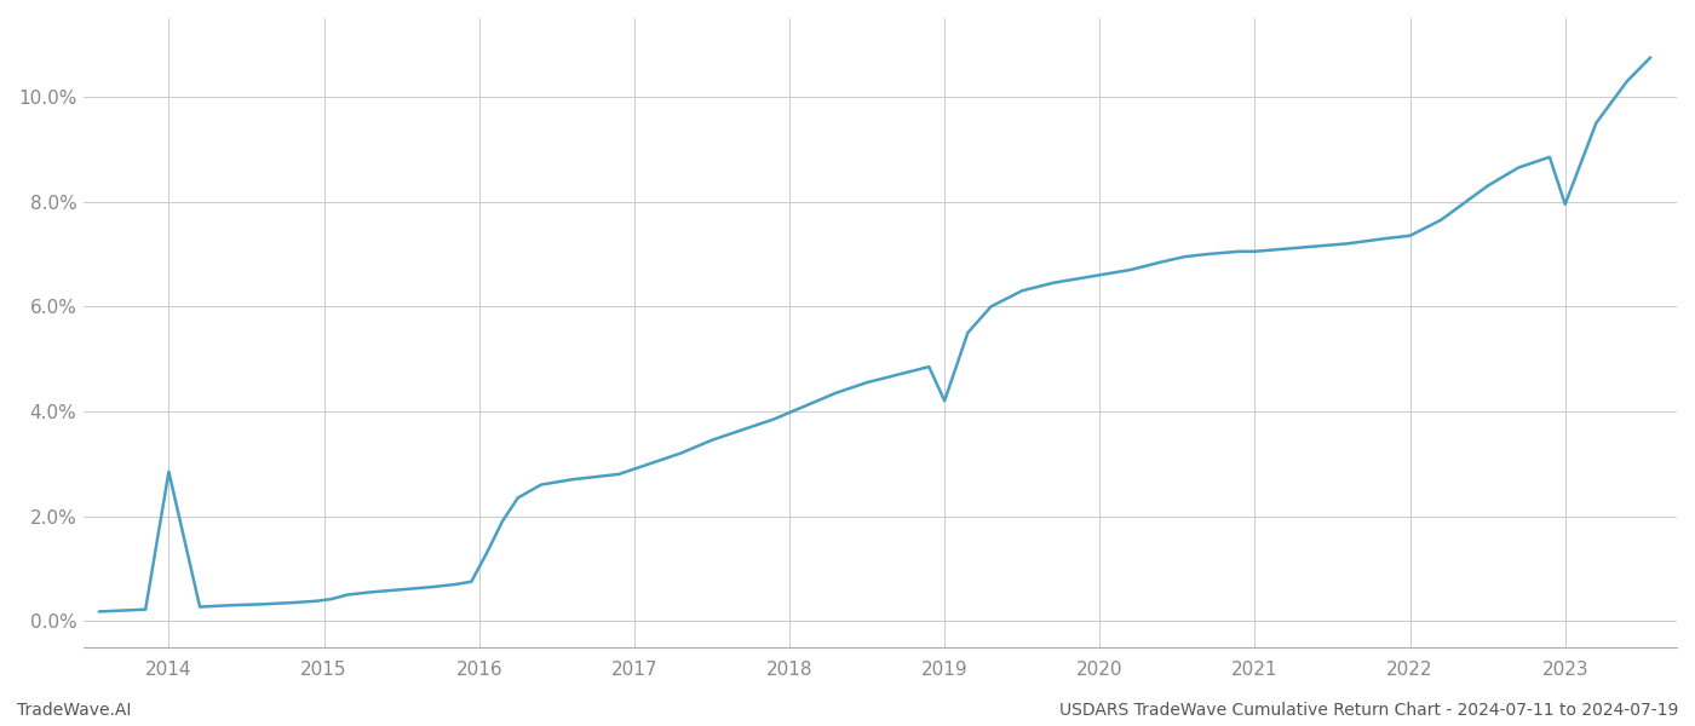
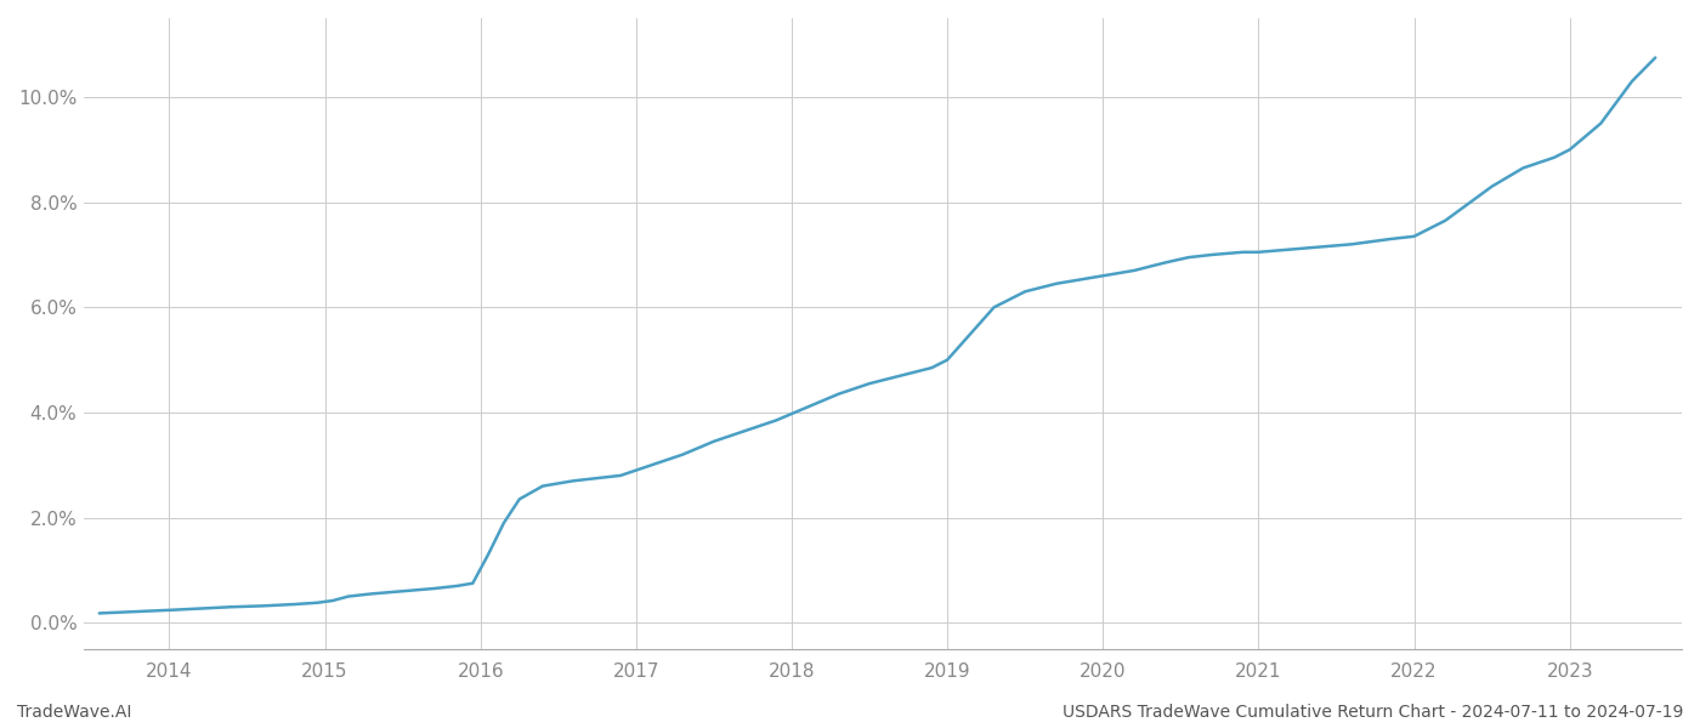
2014: 2.85% -> 0.24%
2019: 4.20% -> 5.00%
2023: 7.95% -> 9.00%
